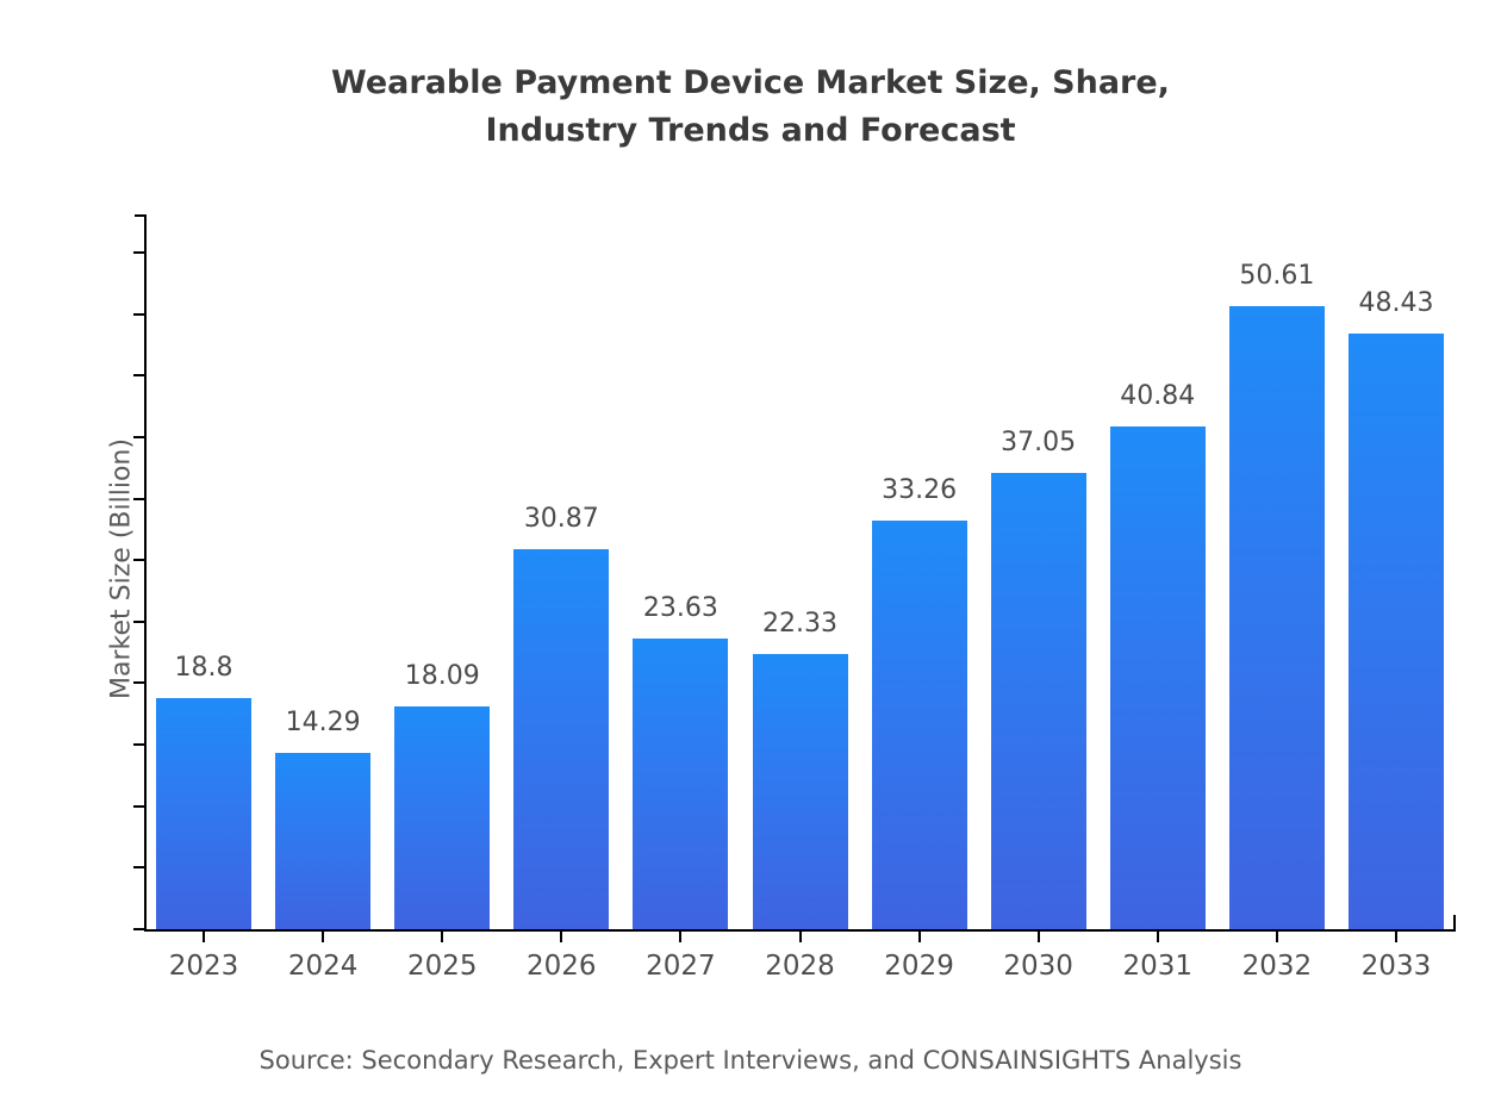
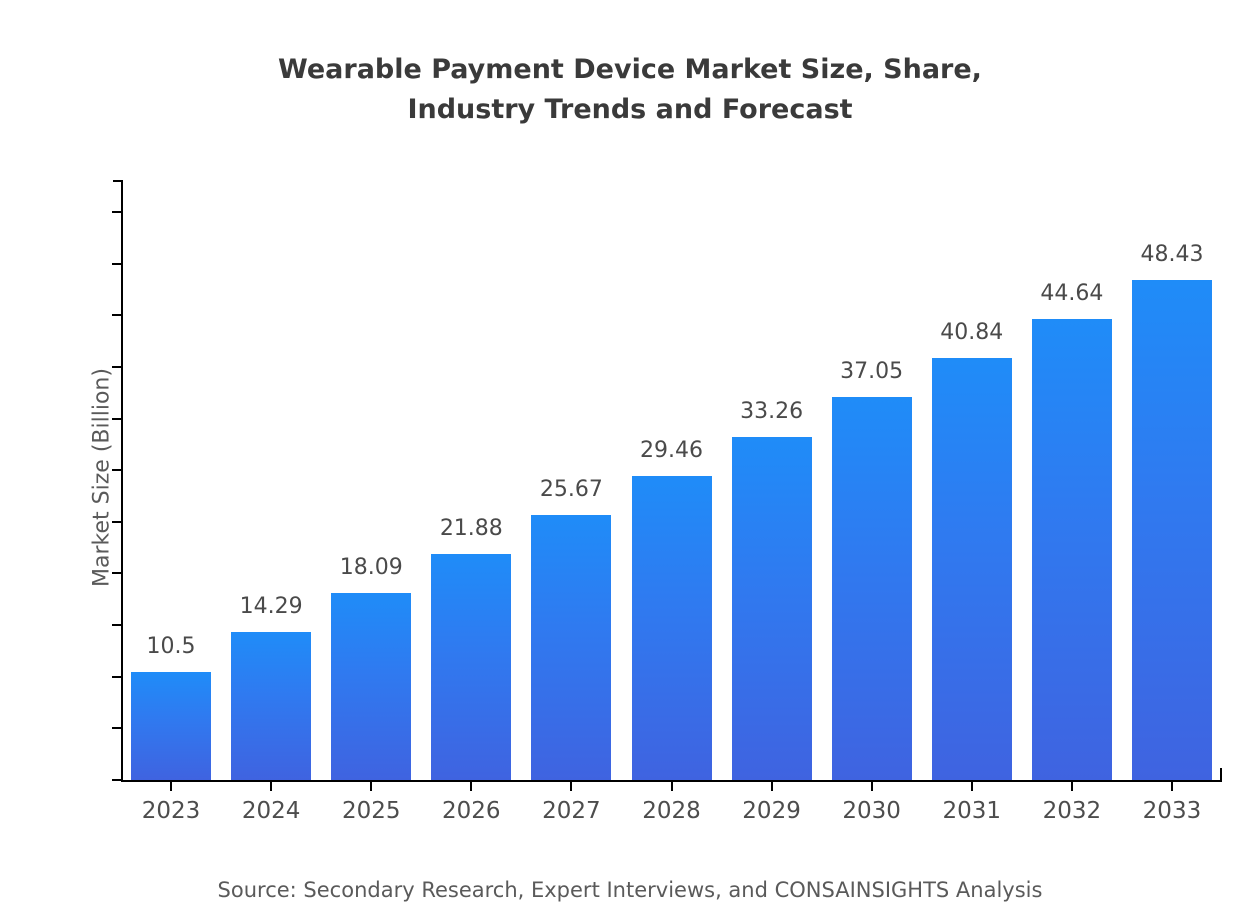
2023: 18.8 -> 10.5
2026: 30.87 -> 21.88
2027: 23.63 -> 25.67
2028: 22.33 -> 29.46
2032: 50.61 -> 44.64
